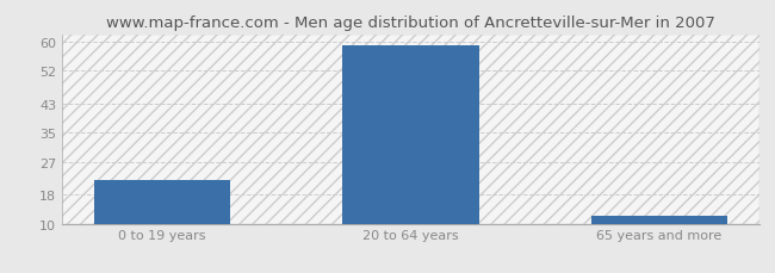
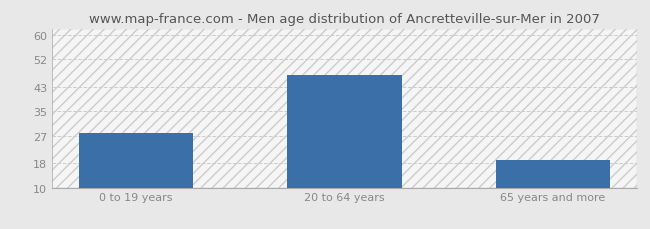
0 to 19 years: 22 -> 28
20 to 64 years: 59 -> 47
65 years and more: 12 -> 19
